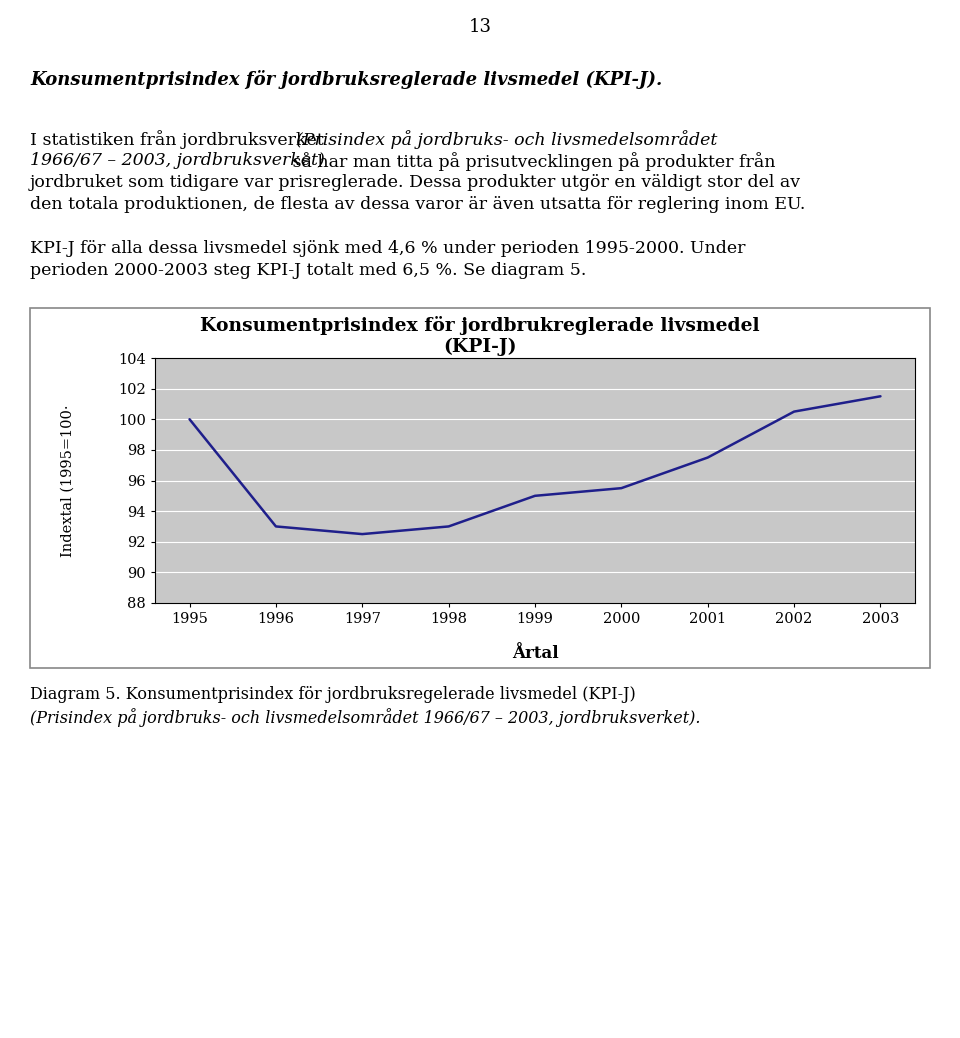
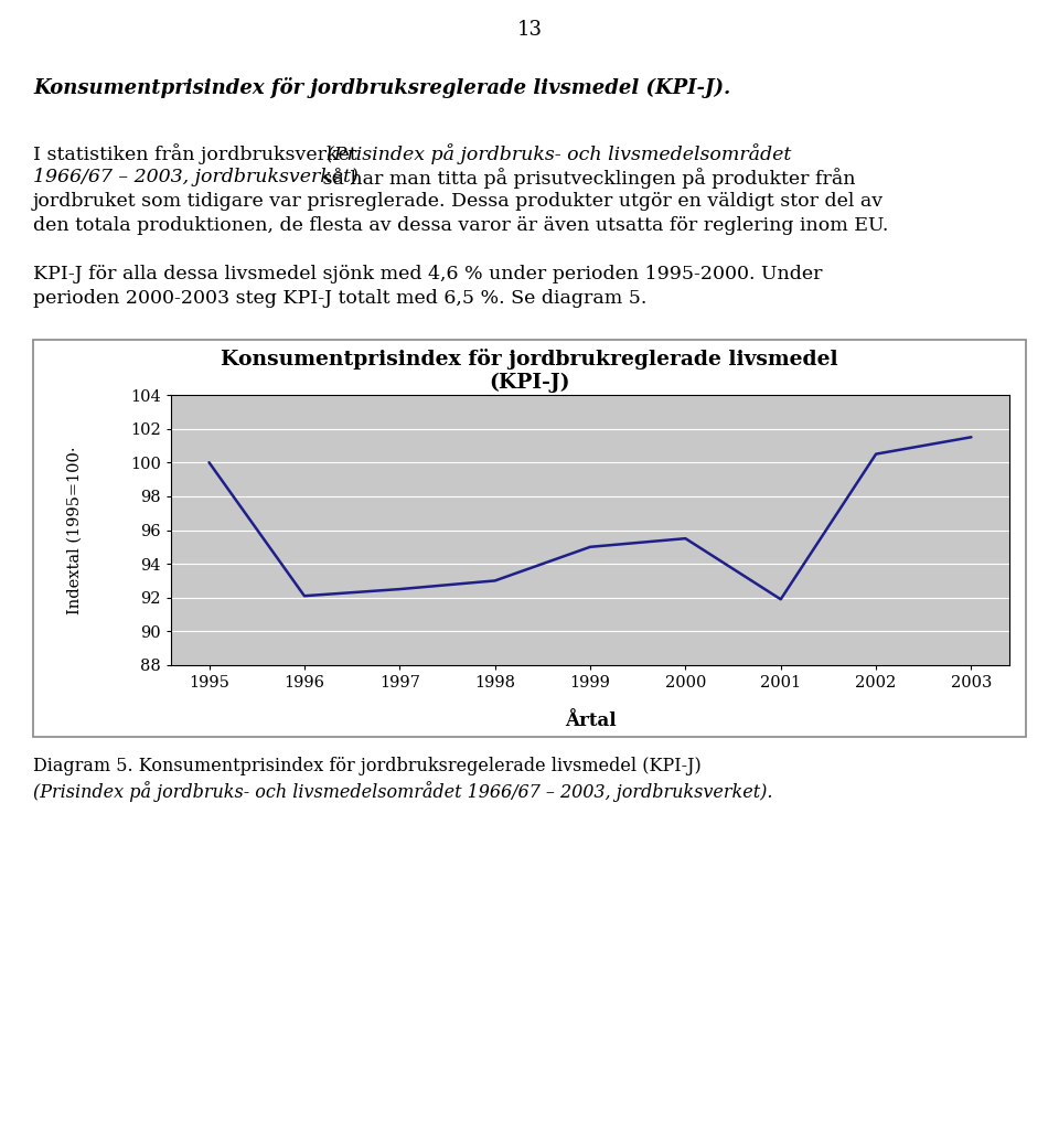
1996: 93.0 -> 92.1
2001: 97.5 -> 91.9
